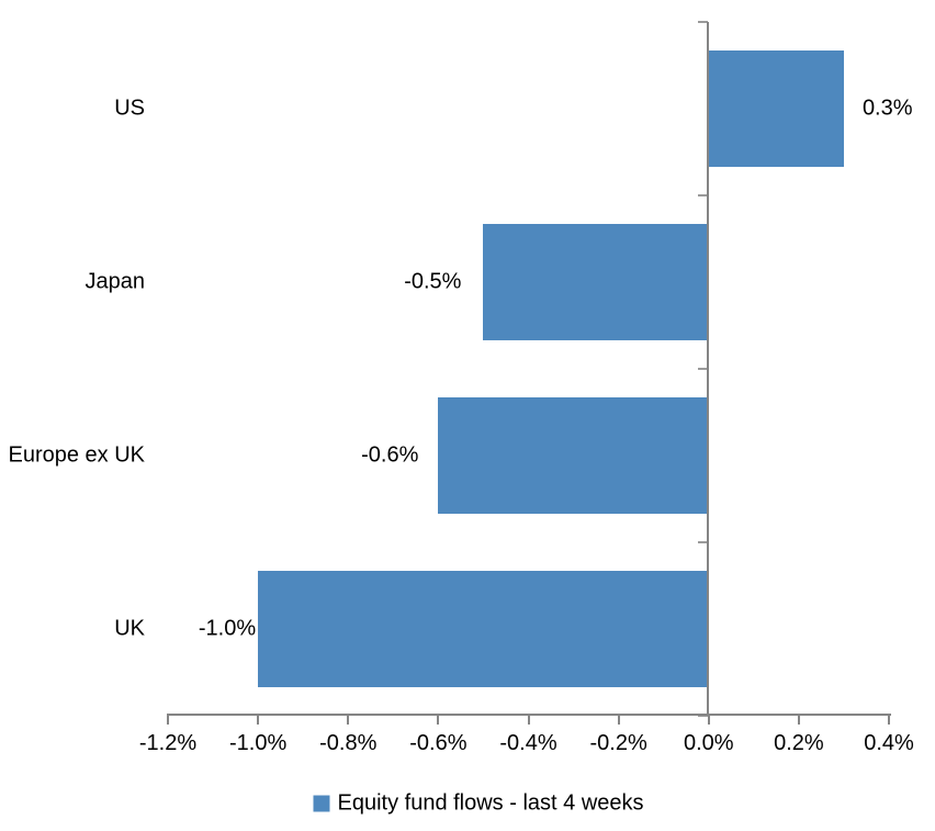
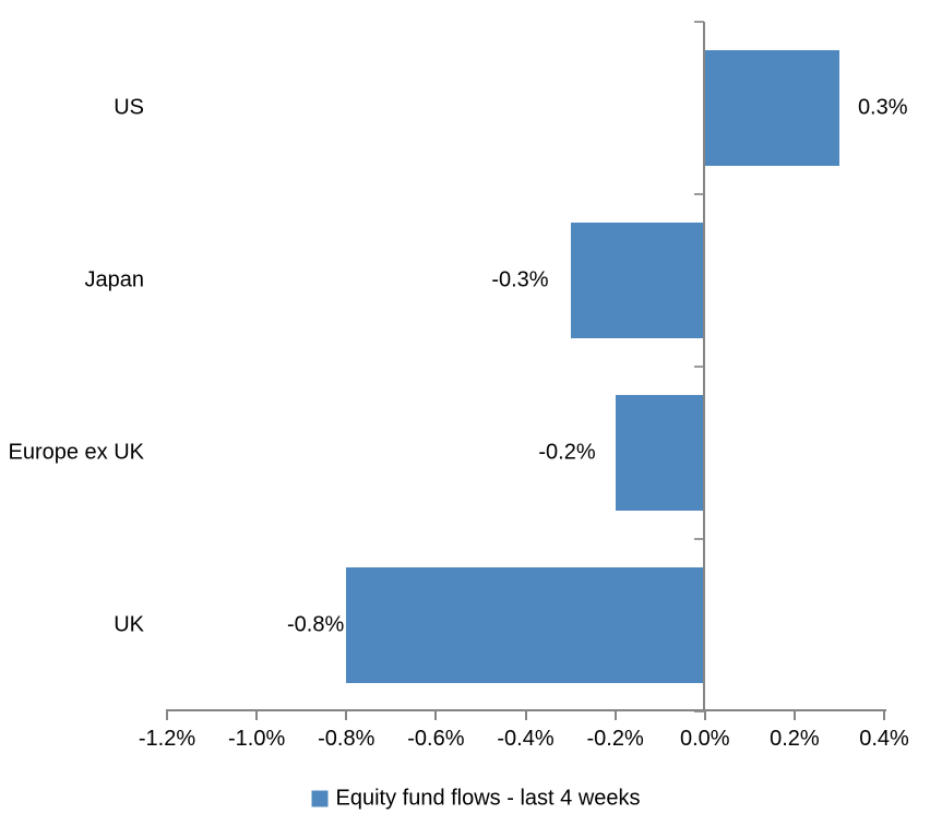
Japan: -0.5% -> -0.3%
Europe ex UK: -0.6% -> -0.2%
UK: -1.0% -> -0.8%
